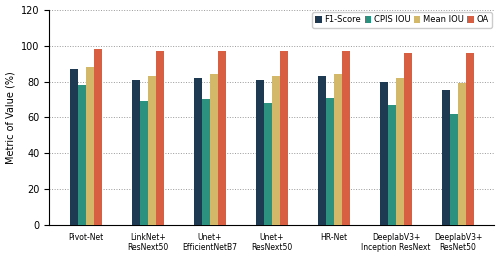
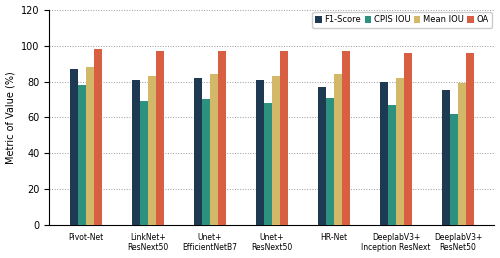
F1-Score/HR-Net: 83 -> 77
